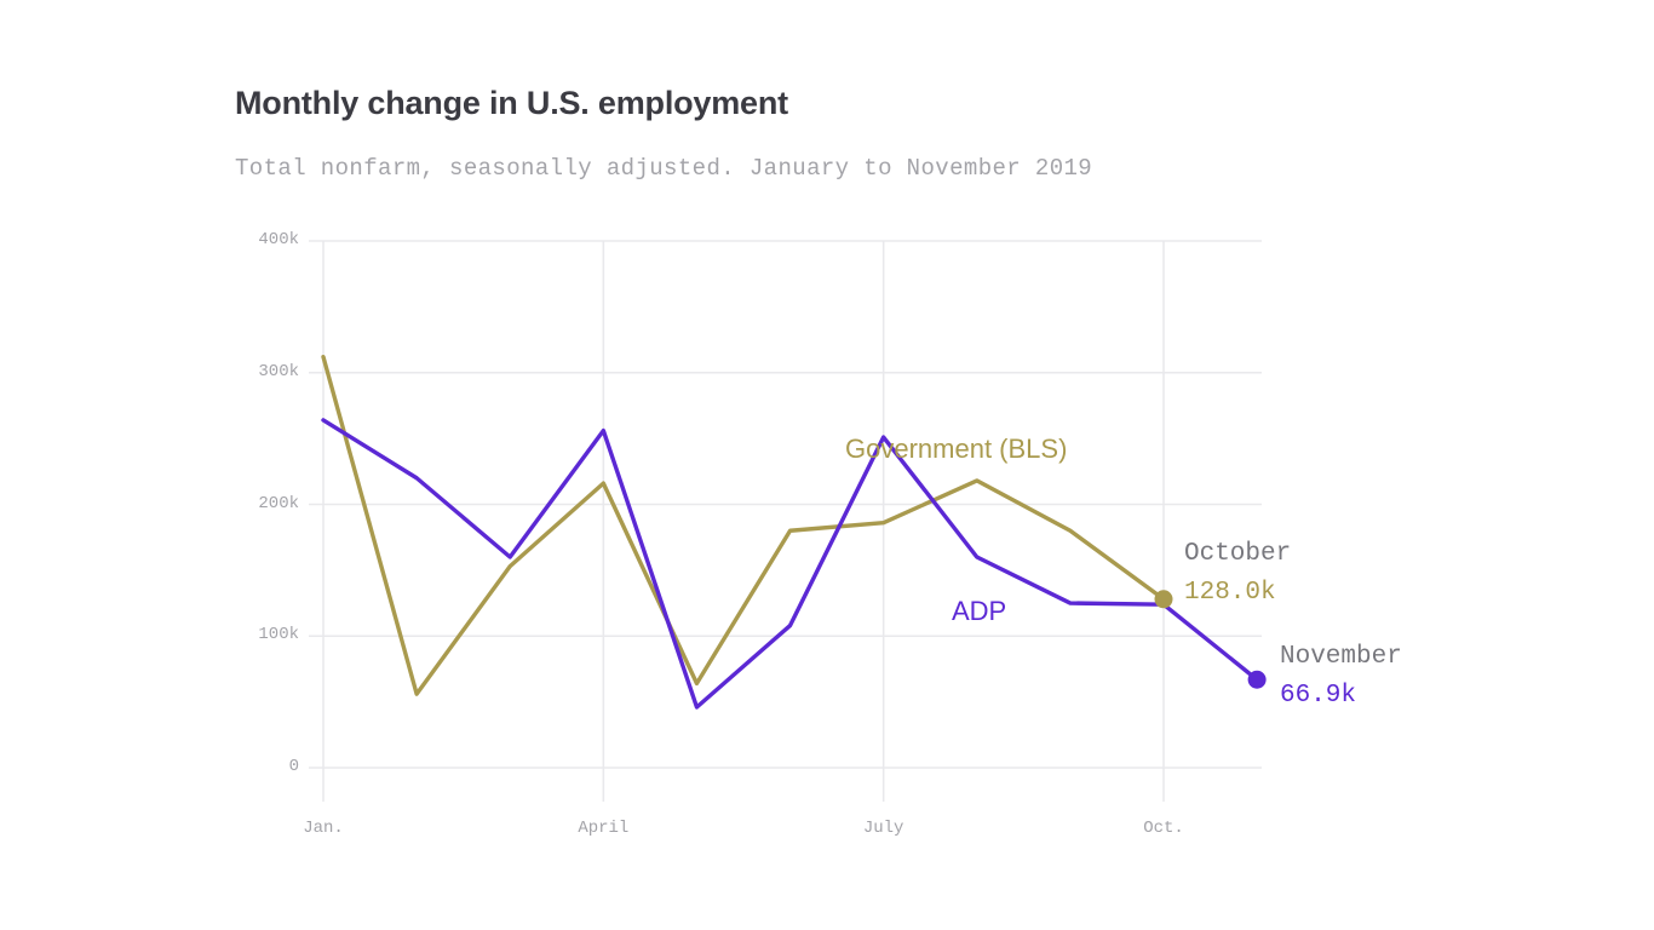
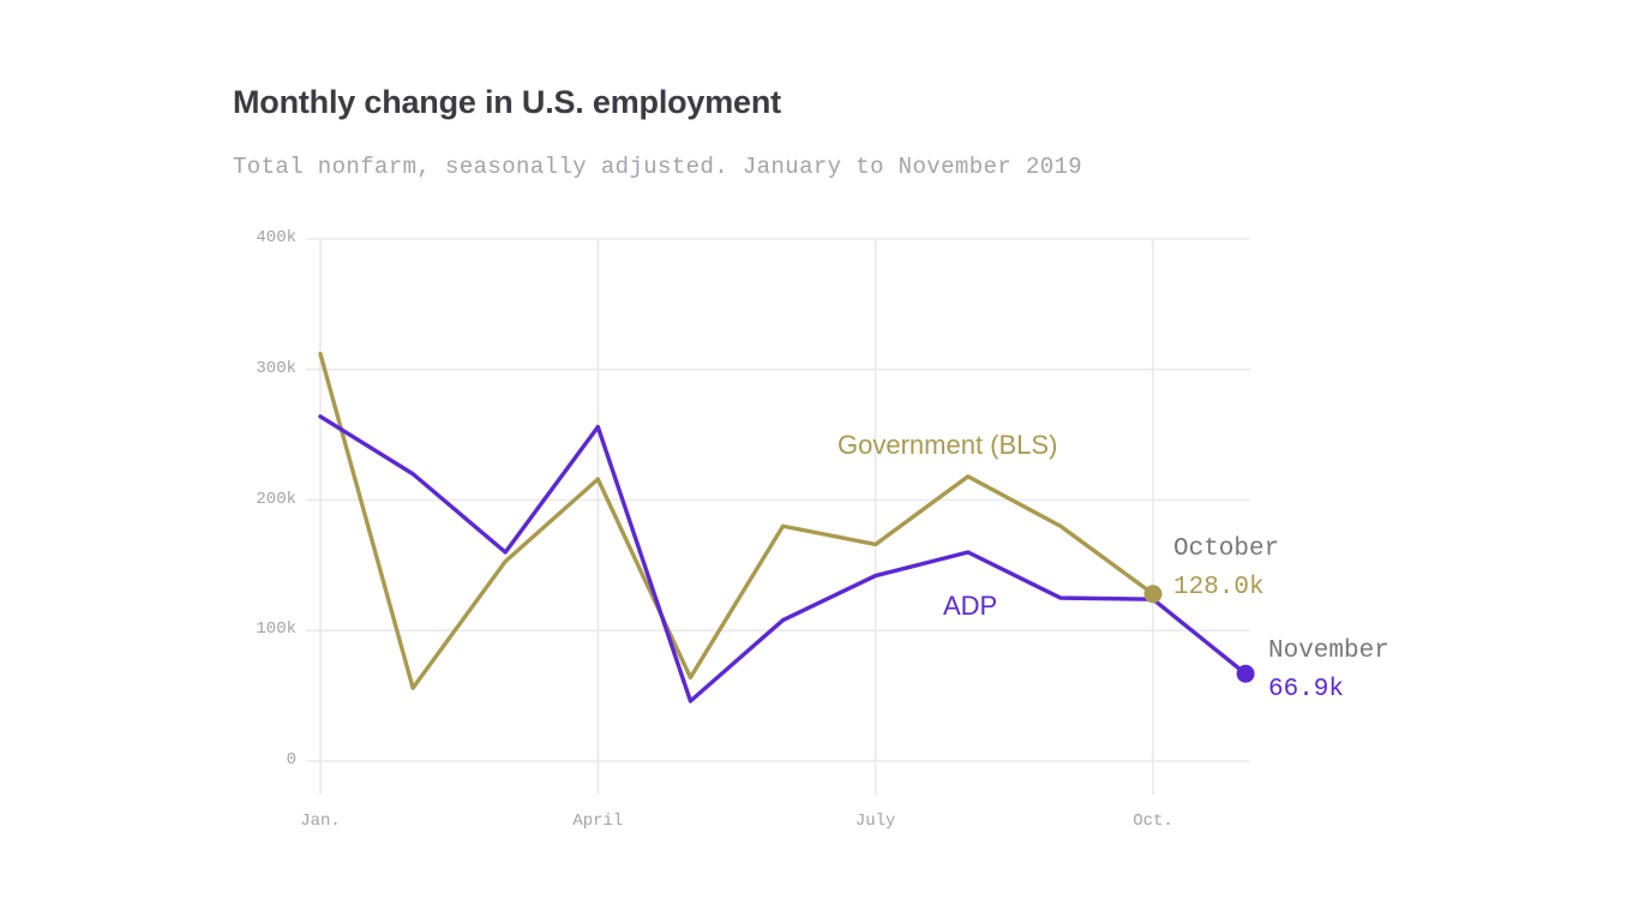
Government (BLS)/July: 186k -> 166k
ADP/July: 251k -> 142k
